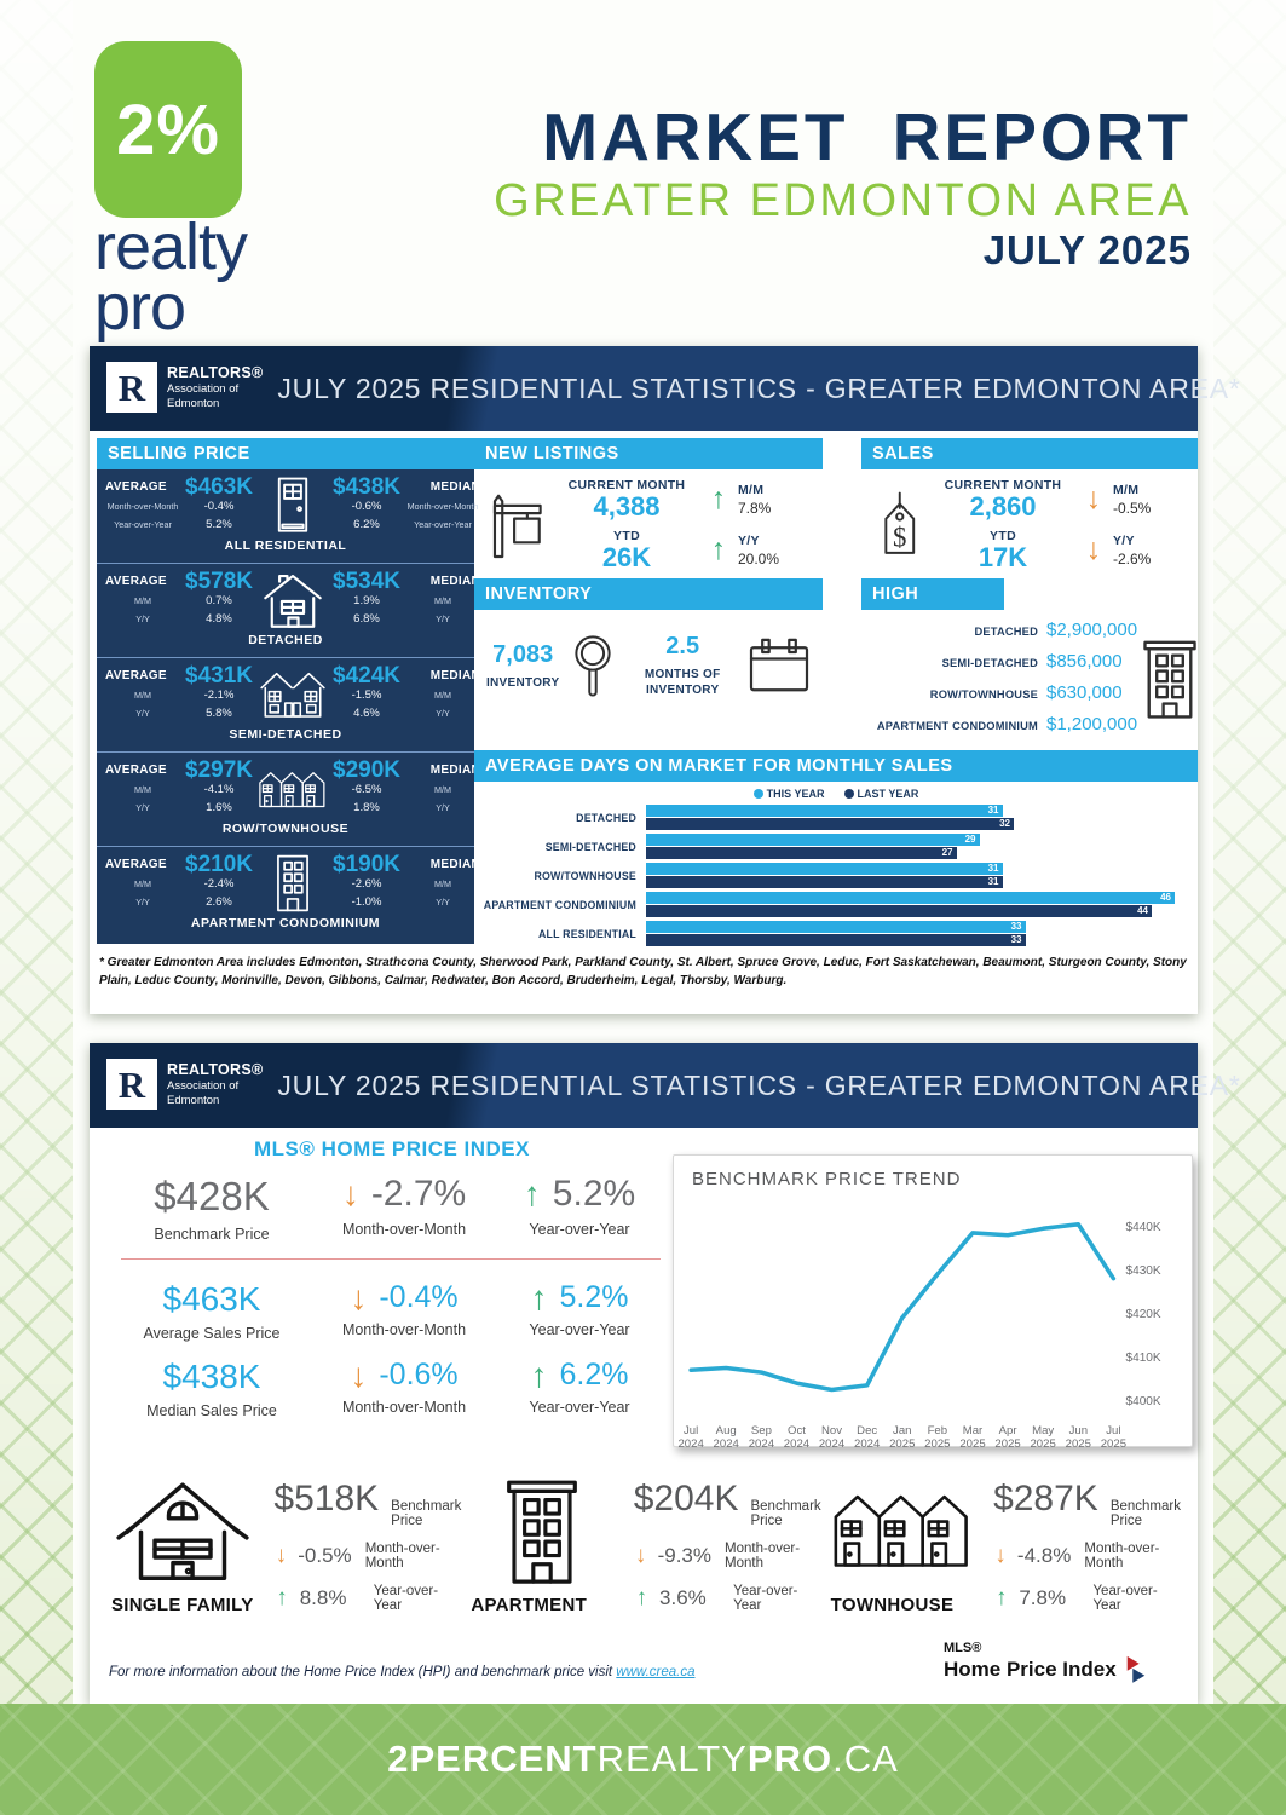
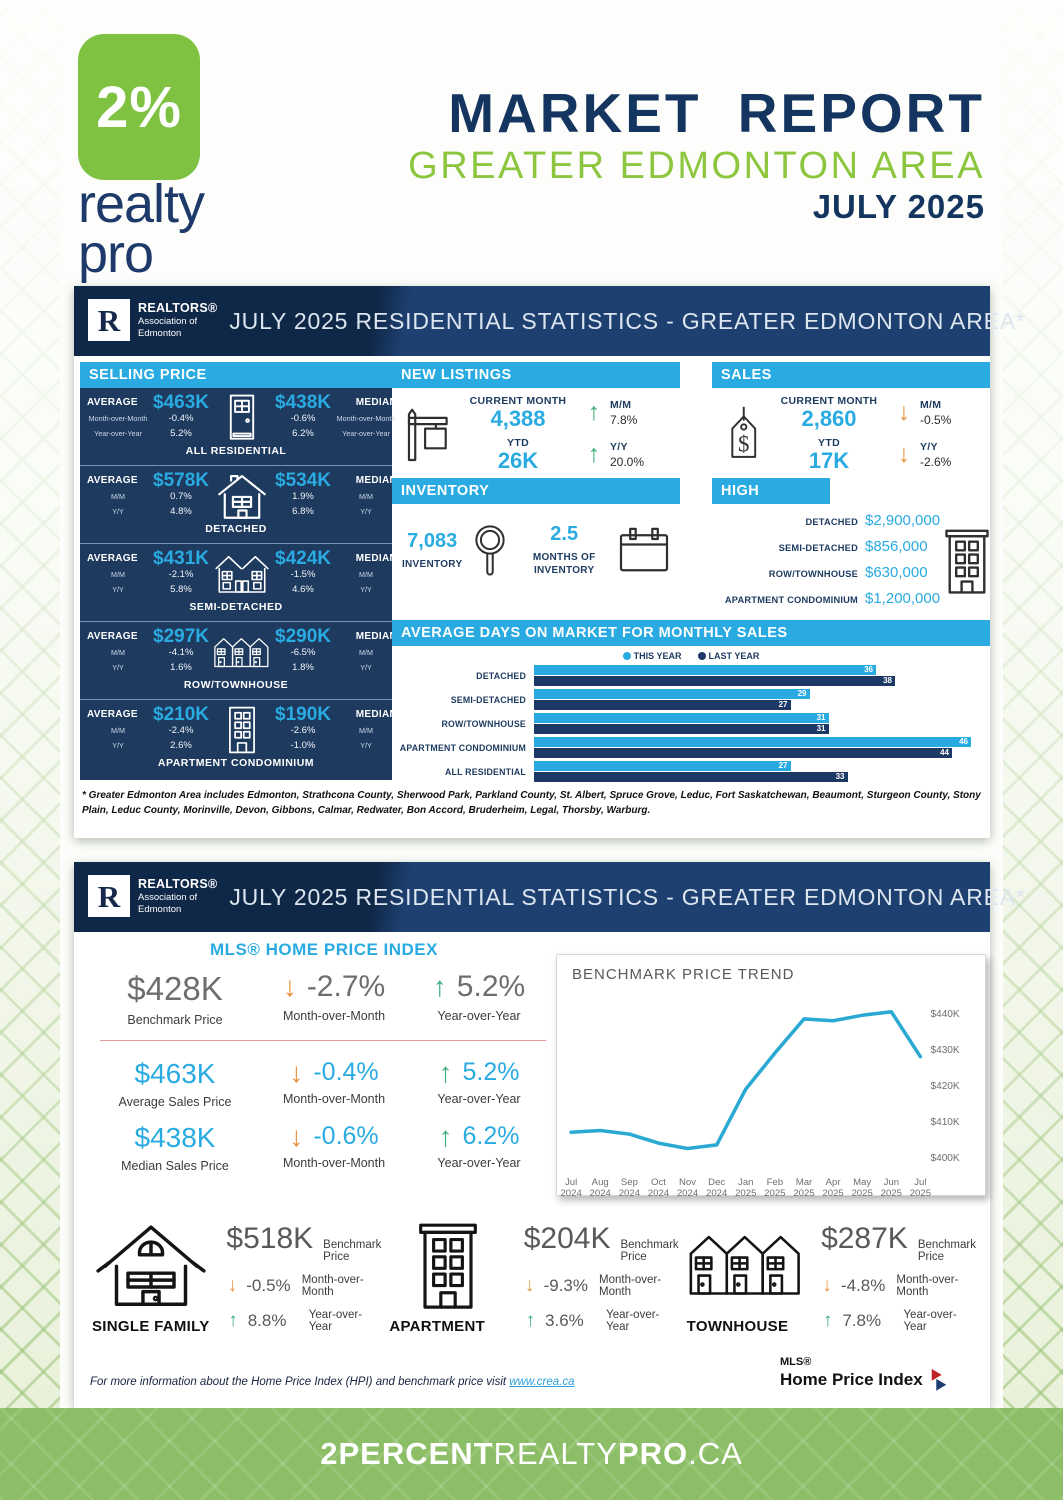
AVERAGE DAYS ON MARKET FOR MONTHLY SALES/THIS YEAR/DETACHED: 31 -> 36
AVERAGE DAYS ON MARKET FOR MONTHLY SALES/LAST YEAR/DETACHED: 32 -> 38
AVERAGE DAYS ON MARKET FOR MONTHLY SALES/THIS YEAR/ALL RESIDENTIAL: 33 -> 27
